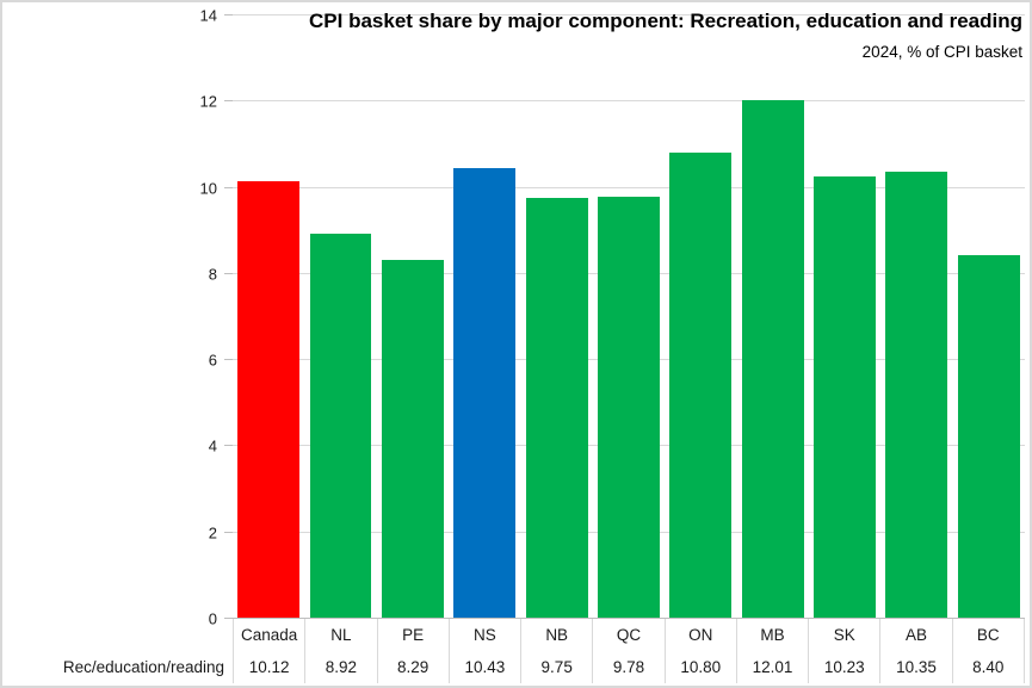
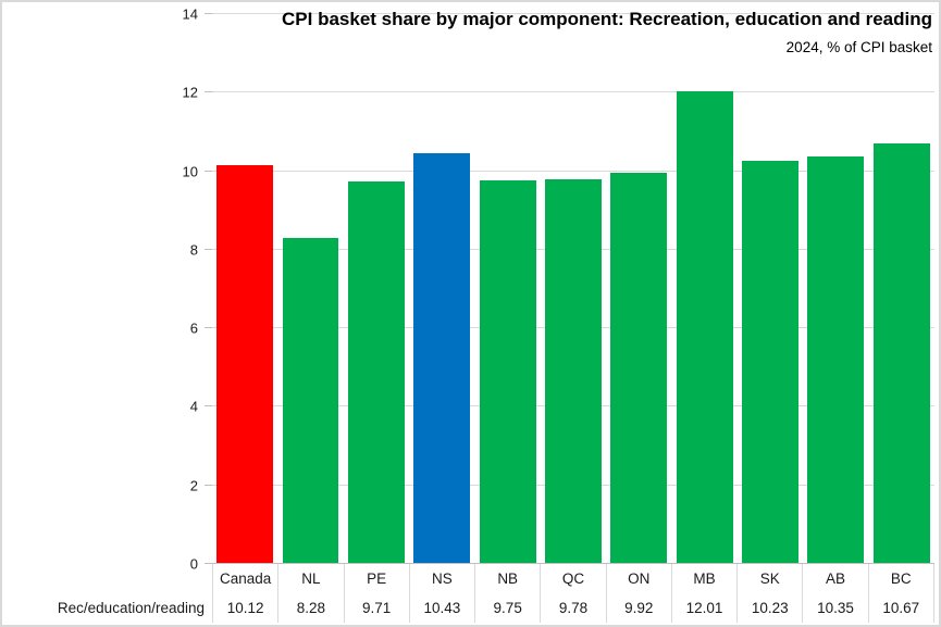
NL: 8.92 -> 8.28
PE: 8.29 -> 9.71
ON: 10.80 -> 9.92
BC: 8.40 -> 10.67
